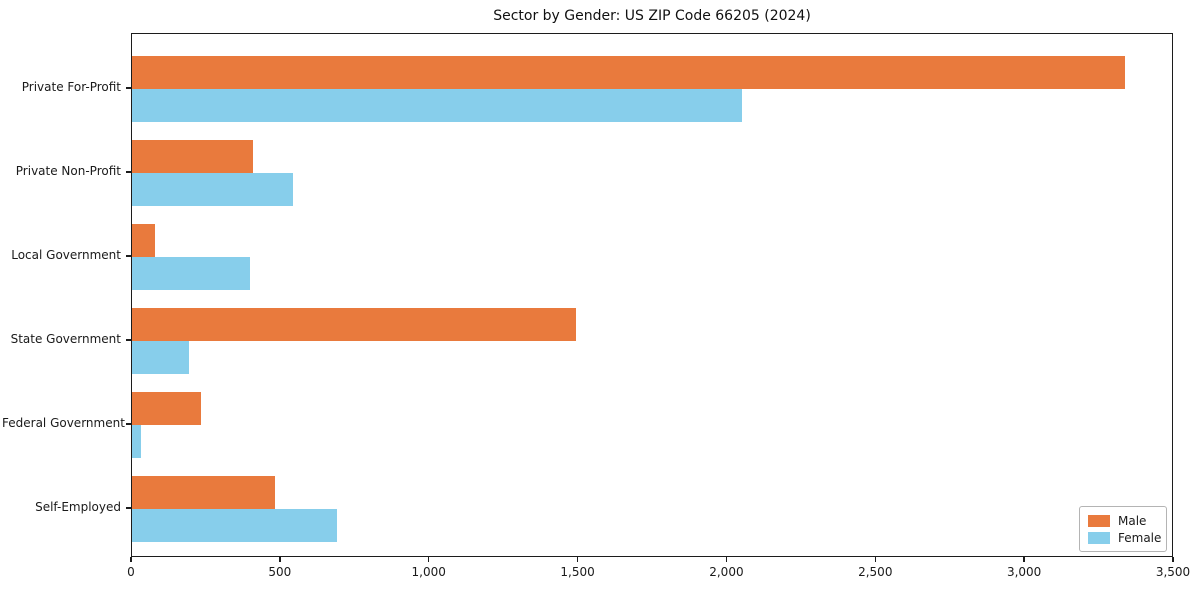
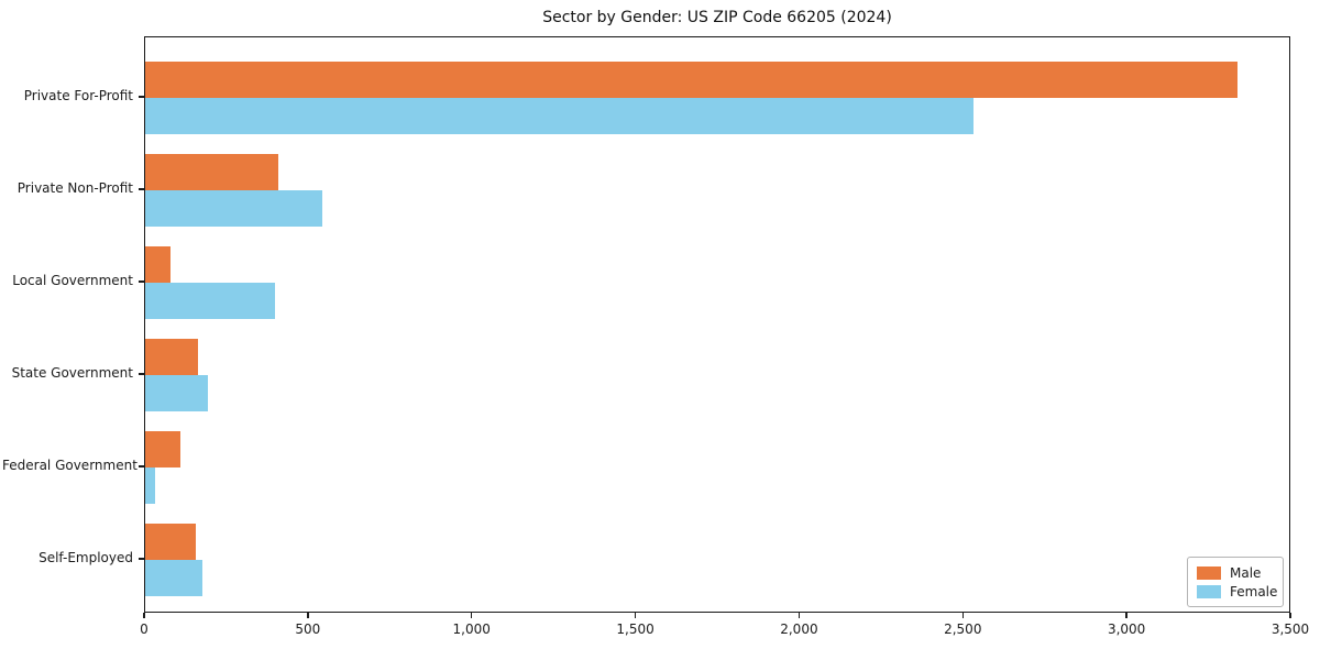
Female/Private For-Profit: 2050 -> 2530
Male/State Government: 1490 -> 160
Male/Federal Government: 230 -> 110
Male/Self-Employed: 480 -> 160
Female/Self-Employed: 690 -> 180
